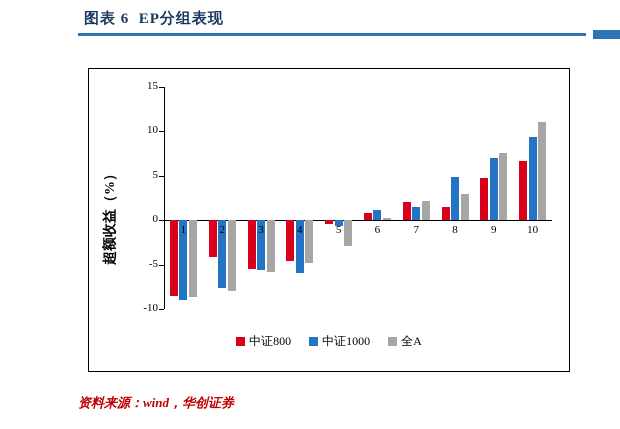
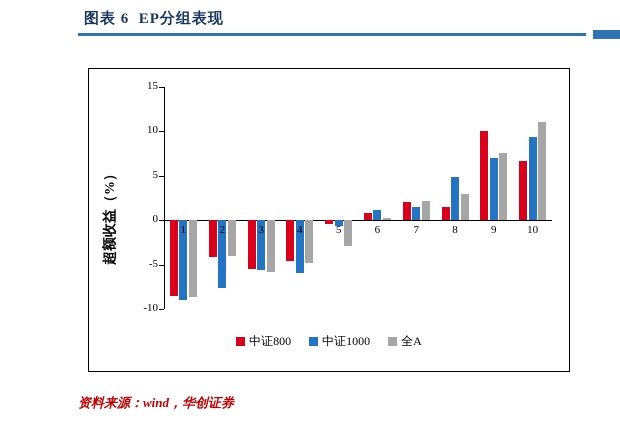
全A/2: -8 -> -4
中证800/9: 5 -> 10
